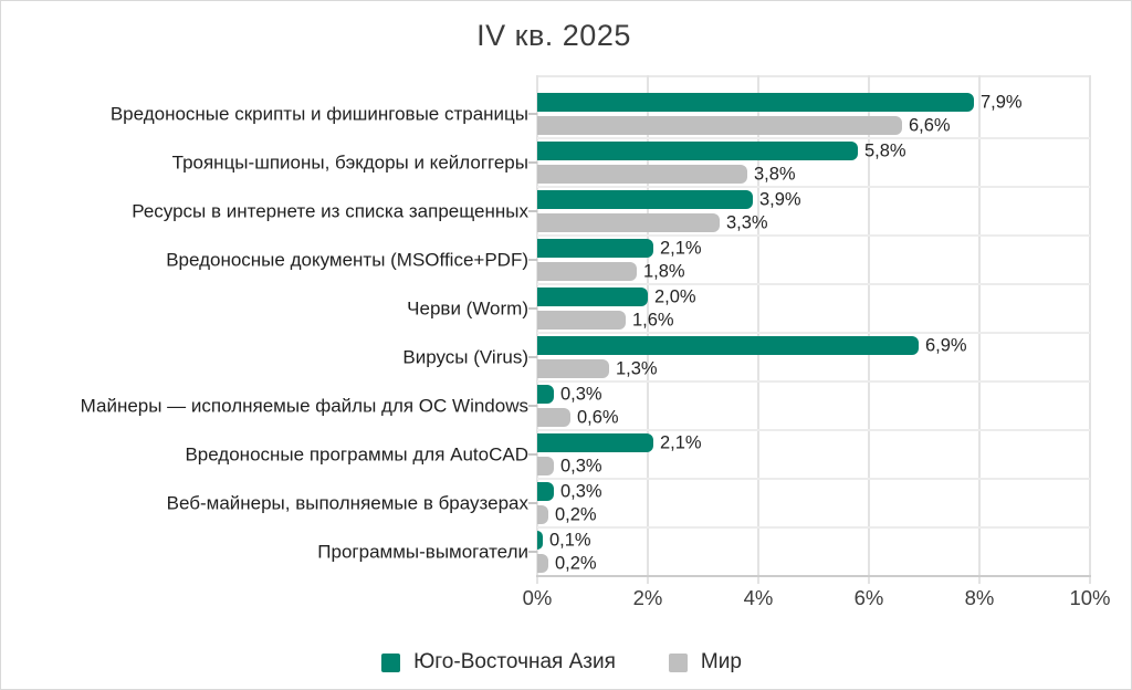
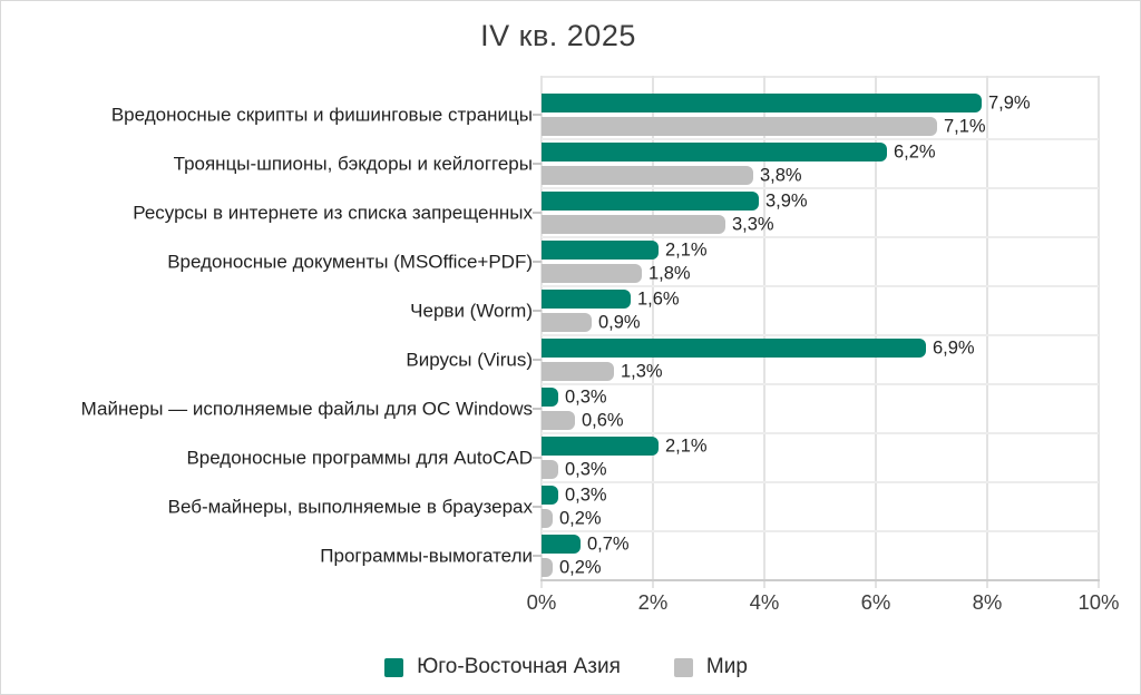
Мир/Вредоносные скрипты и фишинговые страницы: 6,6% -> 7,1%
Юго-Восточная Азия/Троянцы-шпионы, бэкдоры и кейлоггеры: 5,8% -> 6,2%
Юго-Восточная Азия/Черви (Worm): 2,0% -> 1,6%
Мир/Черви (Worm): 1,6% -> 0,9%
Юго-Восточная Азия/Программы-вымогатели: 0,1% -> 0,7%
